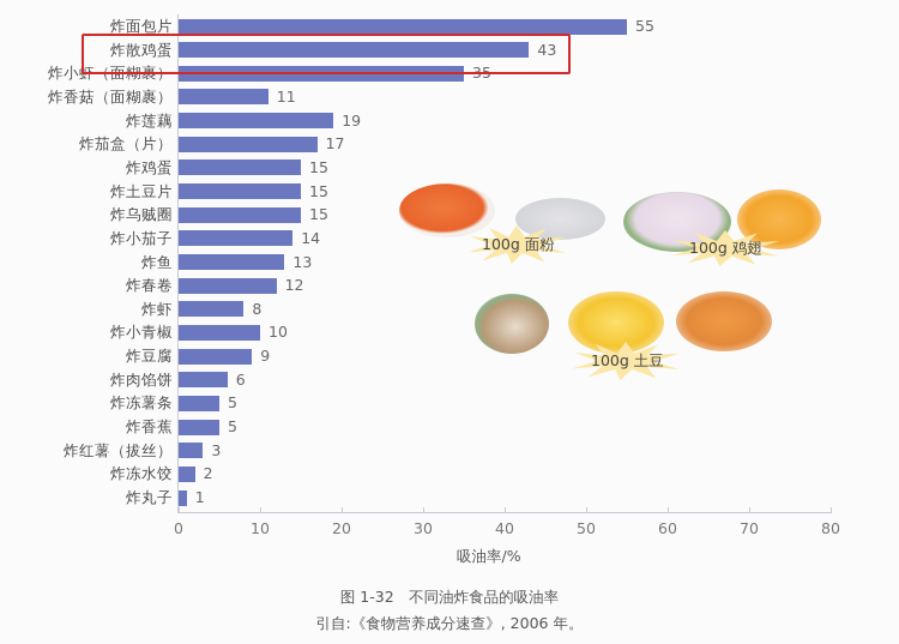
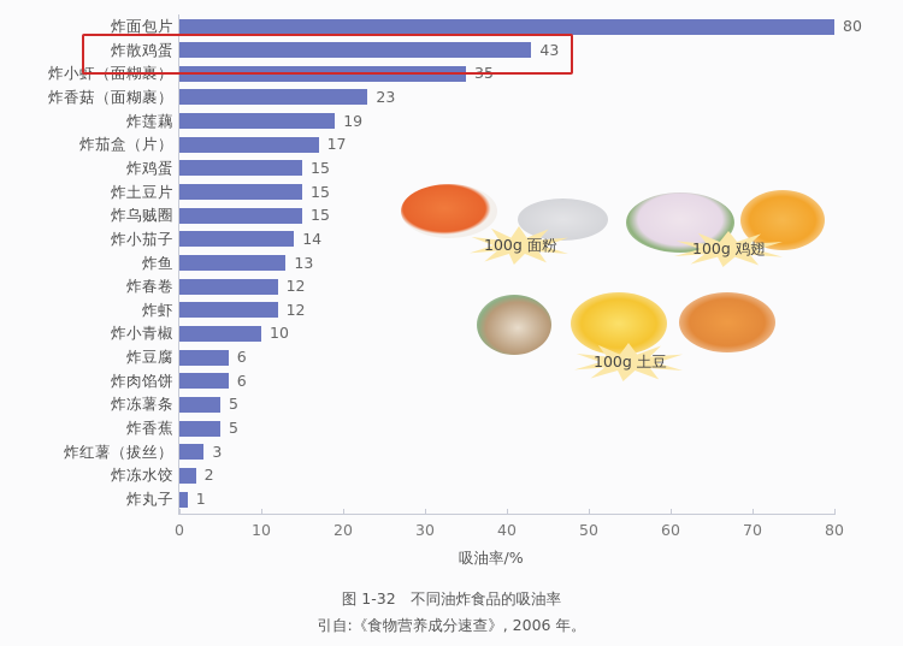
炸面包片: 55 -> 80
炸香菇（面糊裹）: 11 -> 23
炸虾: 8 -> 12
炸豆腐: 9 -> 6
